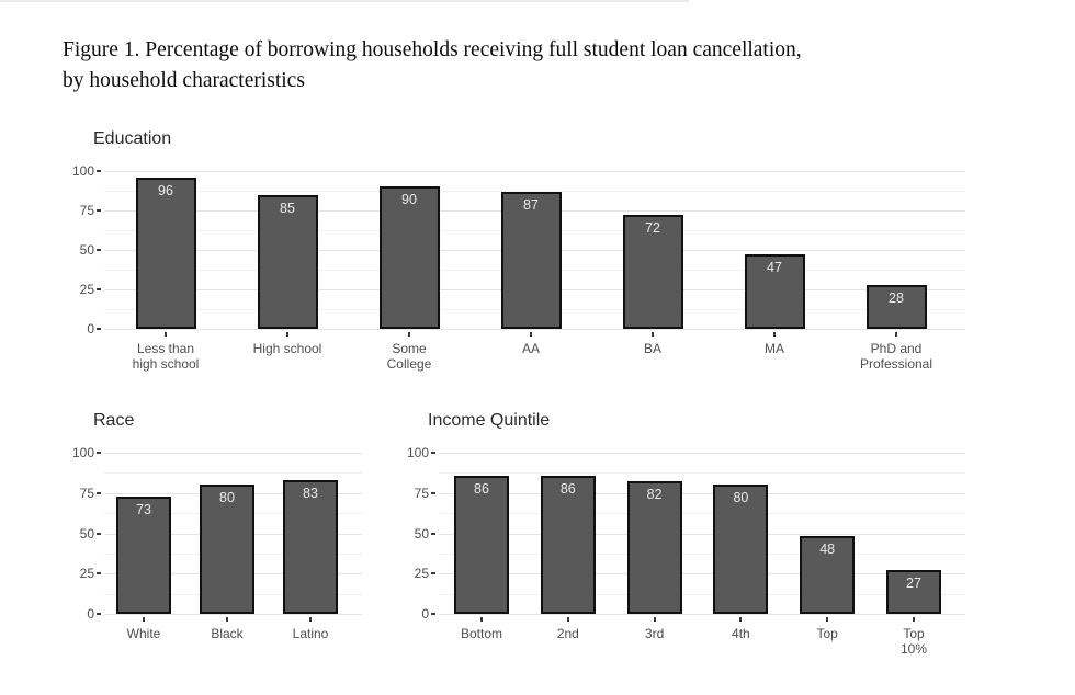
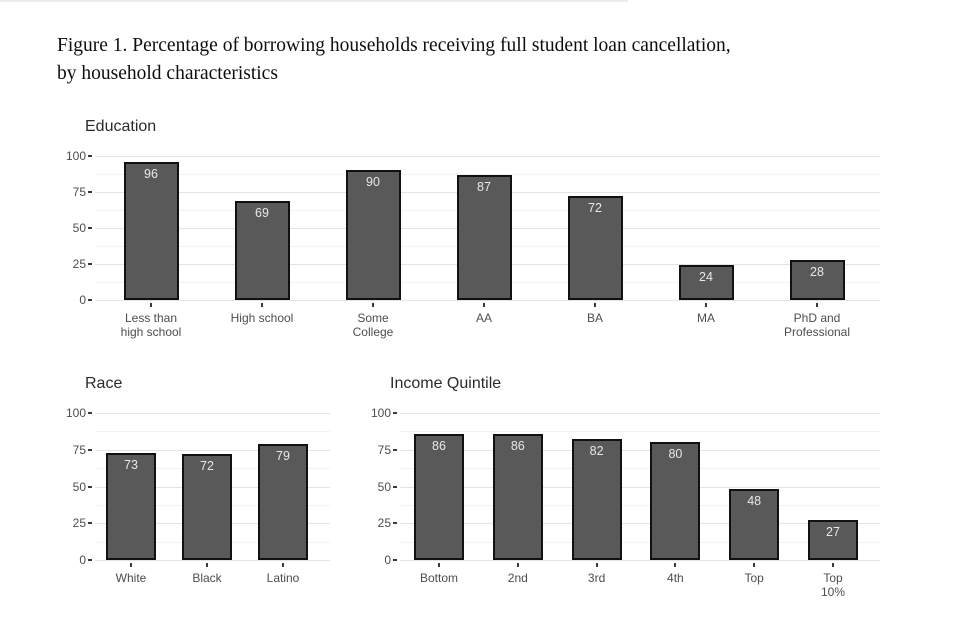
Education/High school: 85 -> 69
Education/MA: 47 -> 24
Race/Black: 80 -> 72
Race/Latino: 83 -> 79
